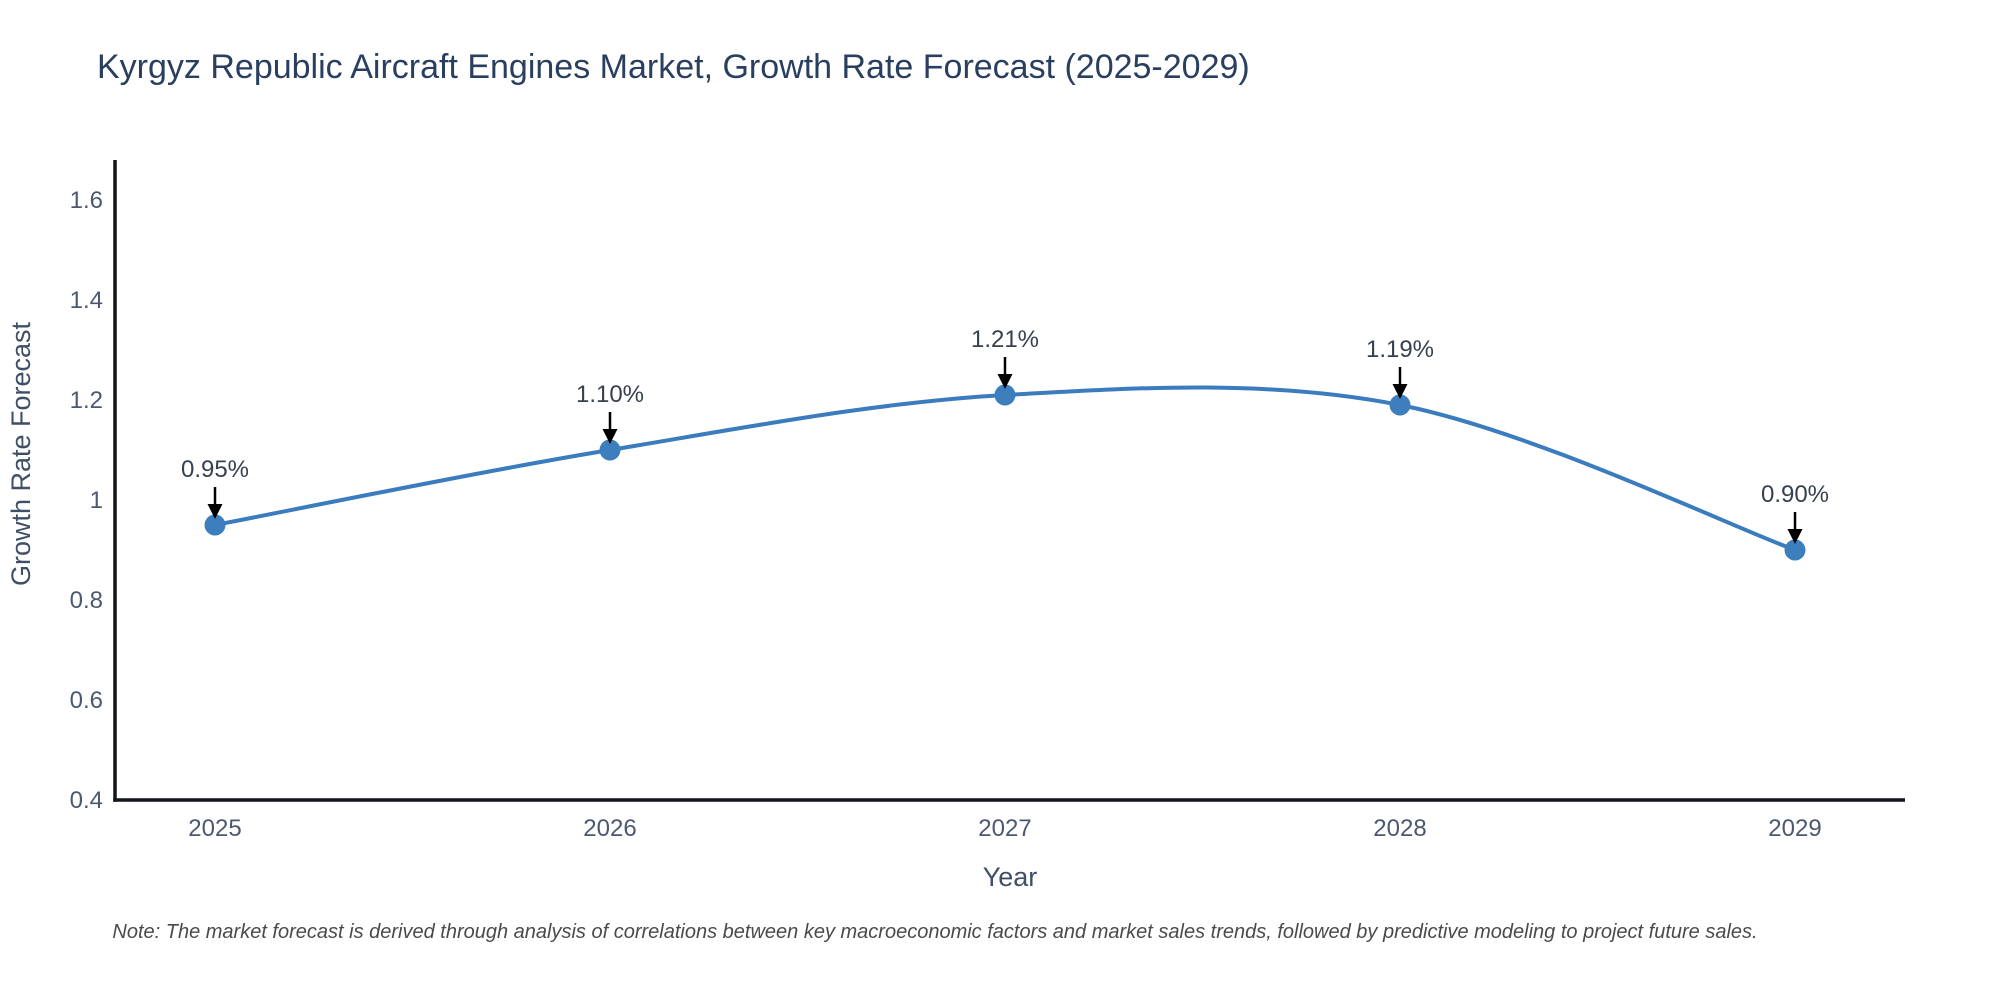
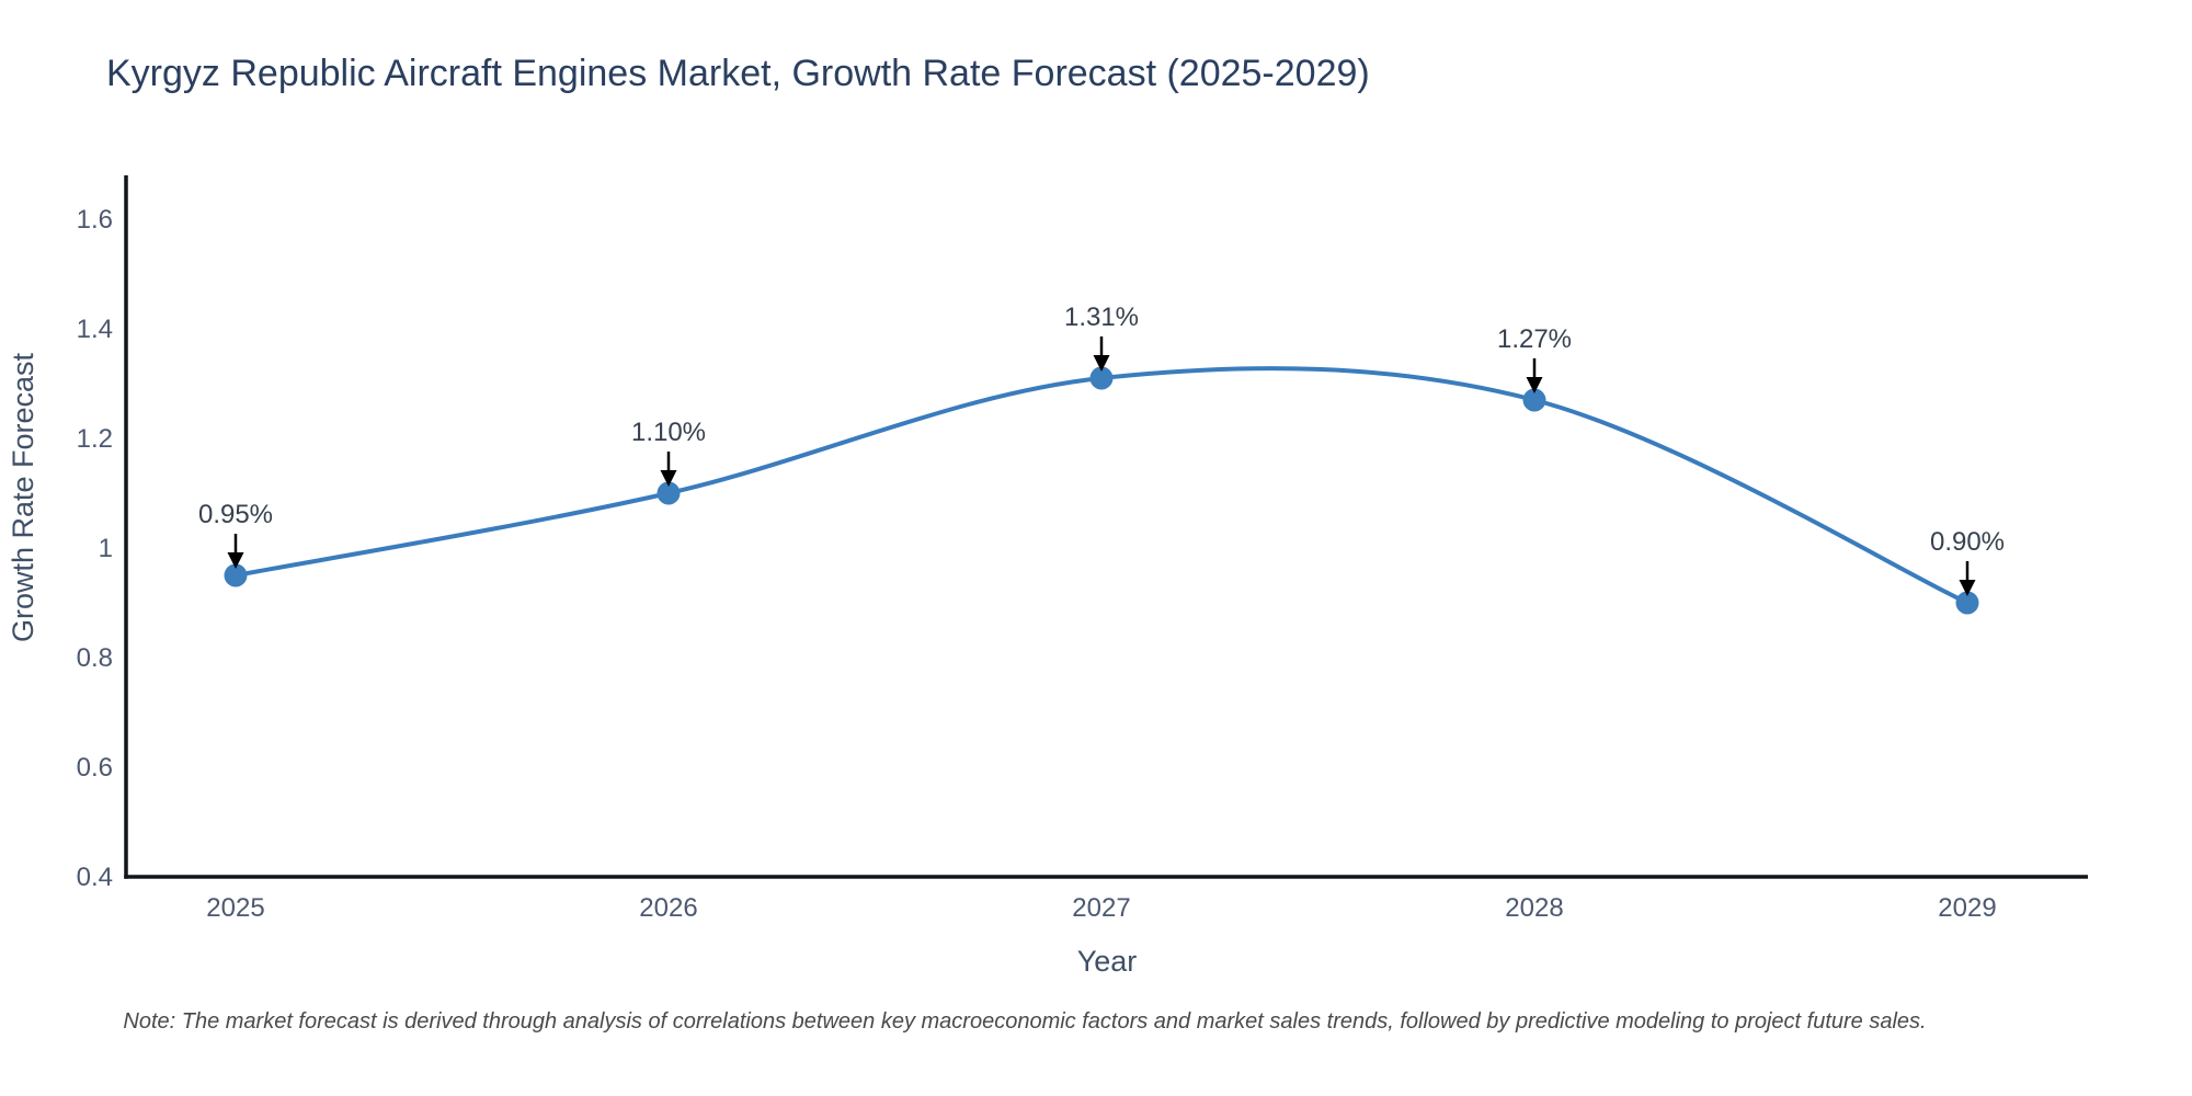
2027: 1.21% -> 1.31%
2028: 1.19% -> 1.27%
